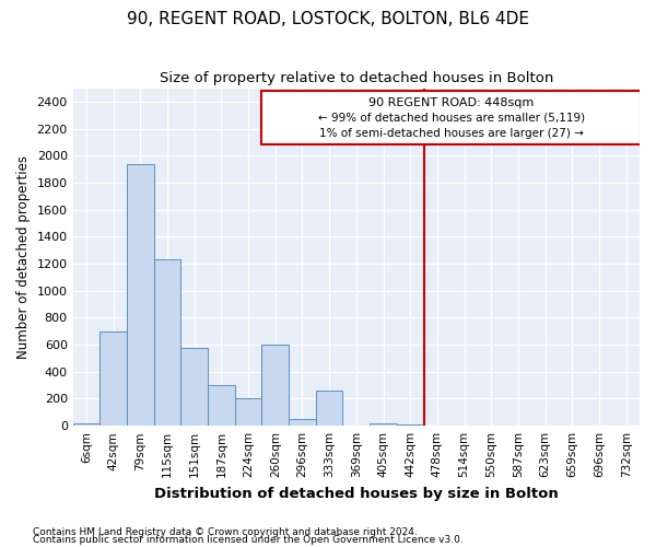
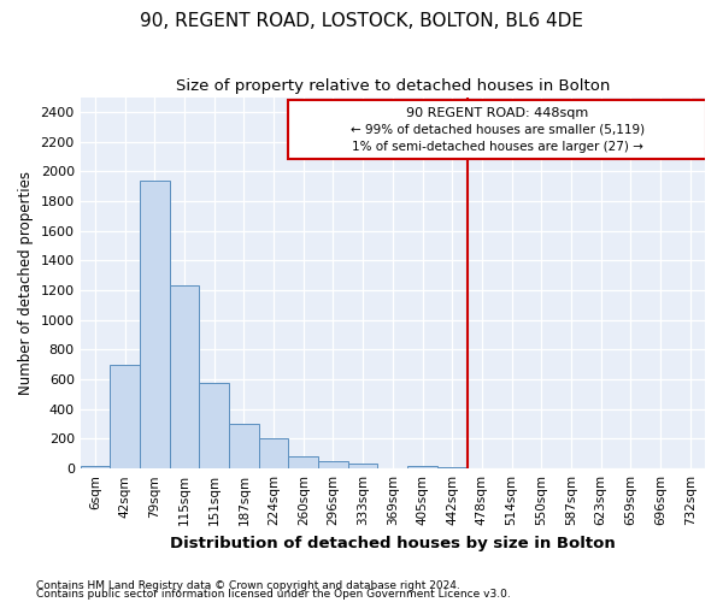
260sqm: 600 -> 80
333sqm: 260 -> 30
